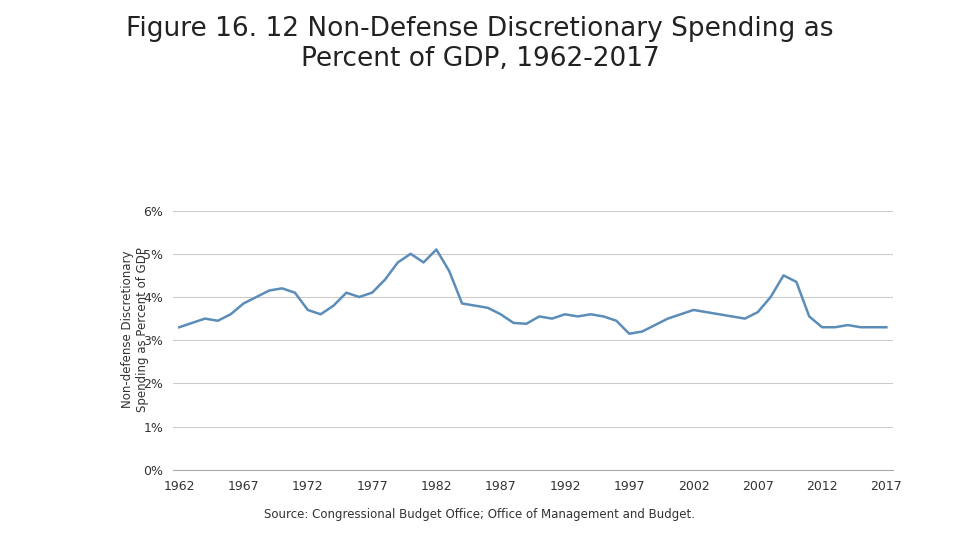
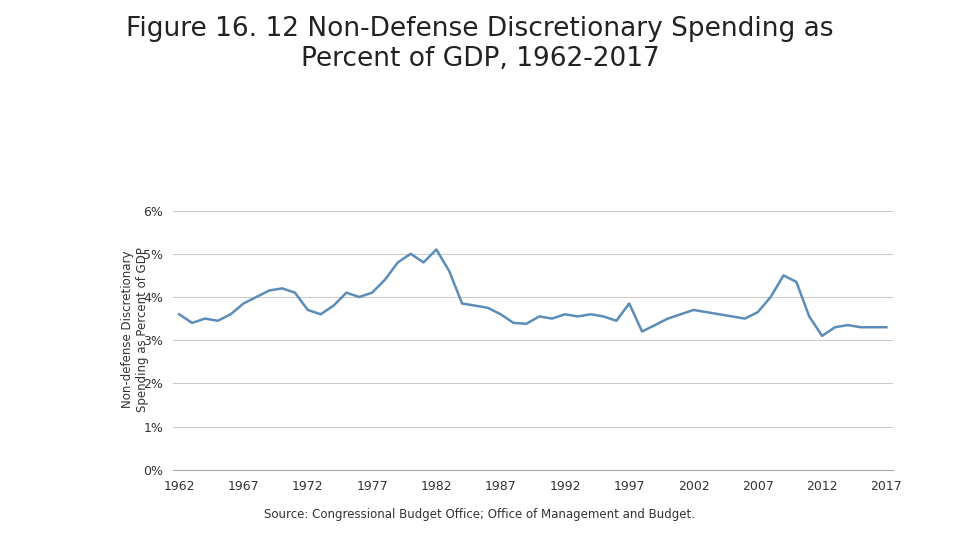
1962: 3.30% -> 3.60%
1997: 3.15% -> 3.85%
2012: 3.30% -> 3.10%
